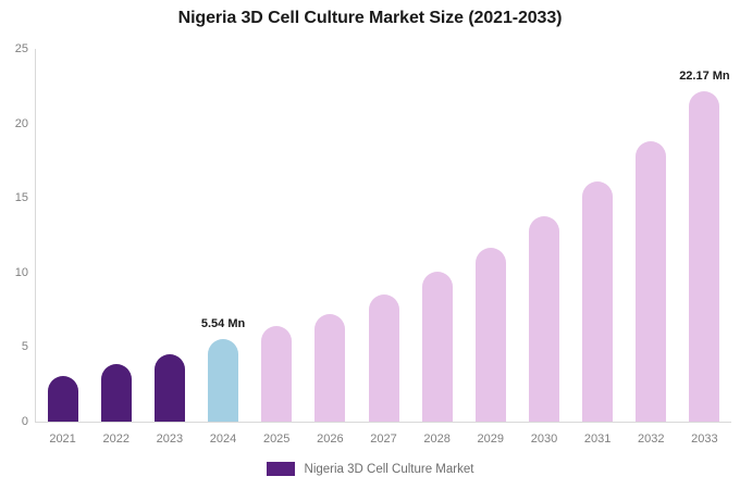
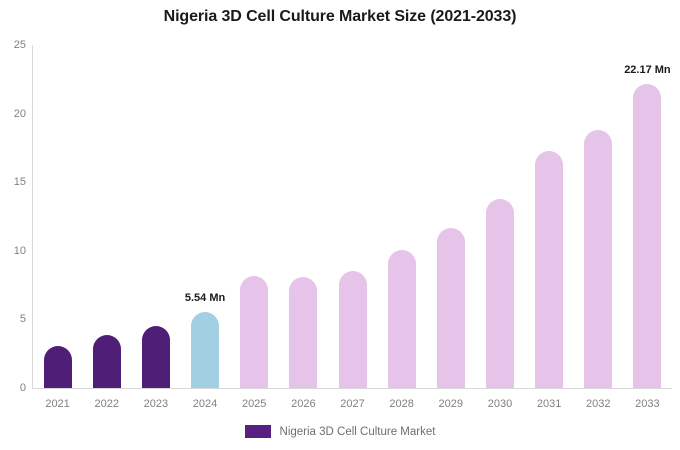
2025: 6.4 -> 8.2
2026: 7.2 -> 8.1
2031: 16.1 -> 17.3
